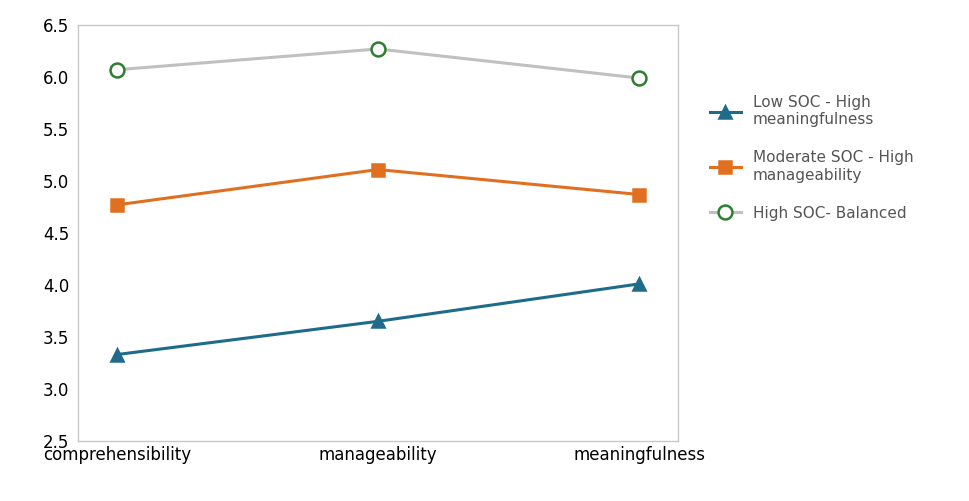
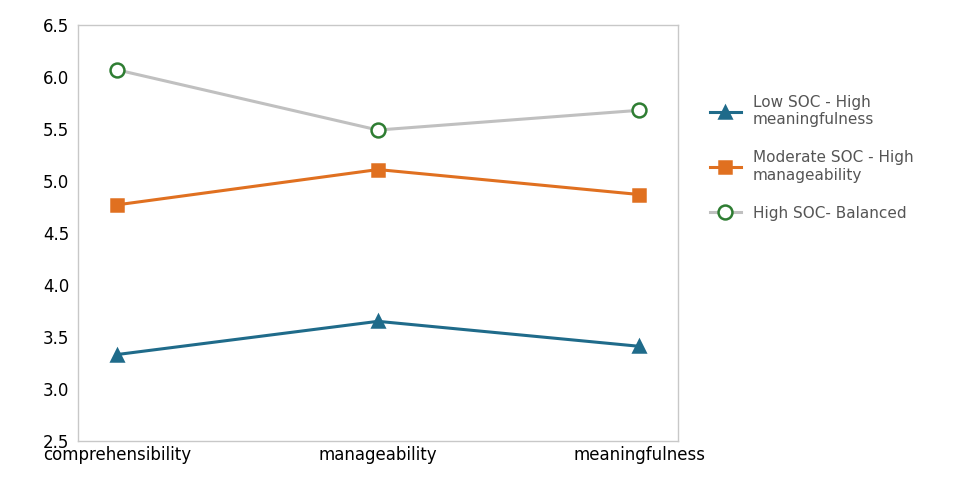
High SOC- Balanced/manageability: 6.27 -> 5.49
Low SOC - High meaningfulness/meaningfulness: 4.01 -> 3.41
High SOC- Balanced/meaningfulness: 5.99 -> 5.68
